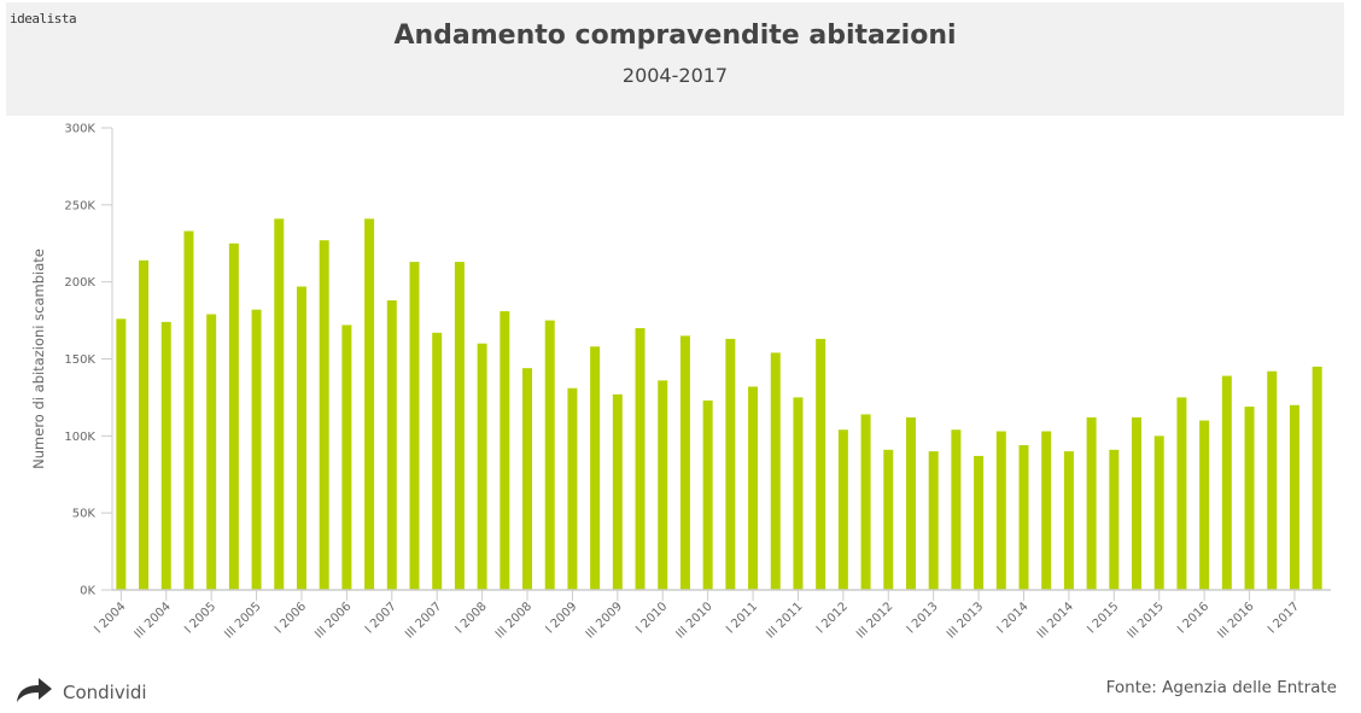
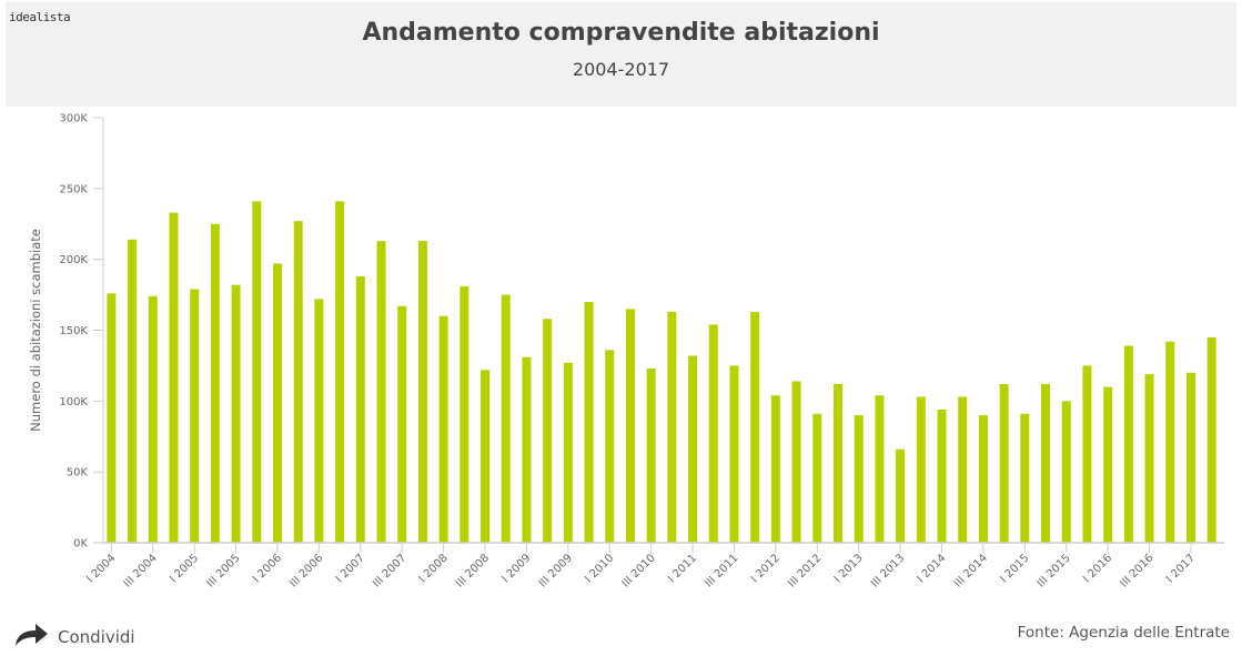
III 2008: 144K -> 122K
III 2013: 87K -> 66K
